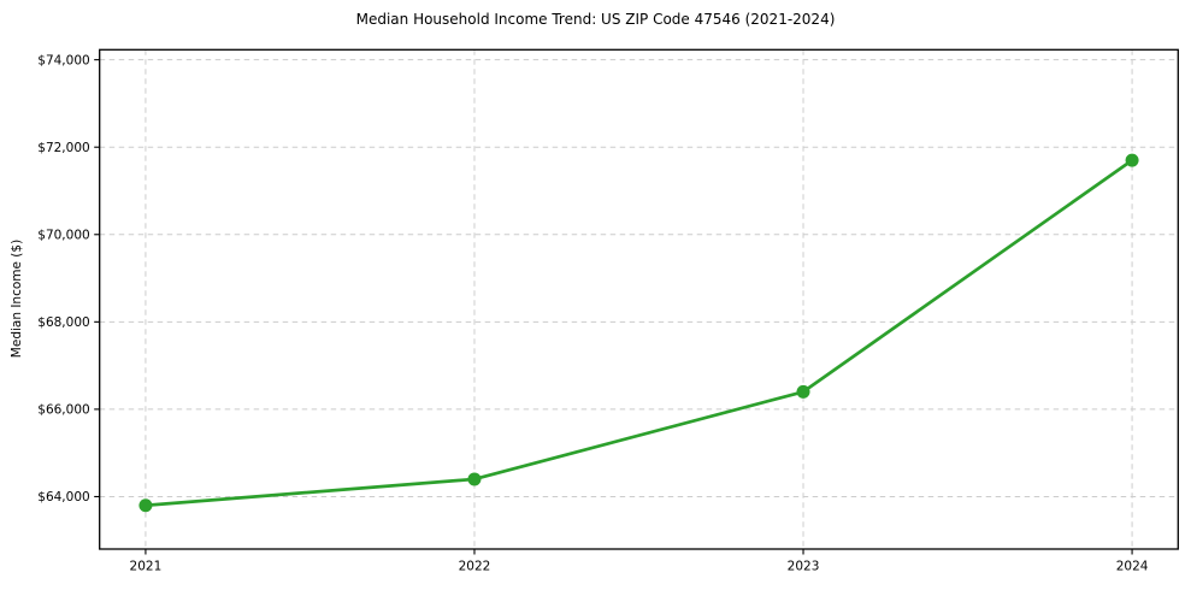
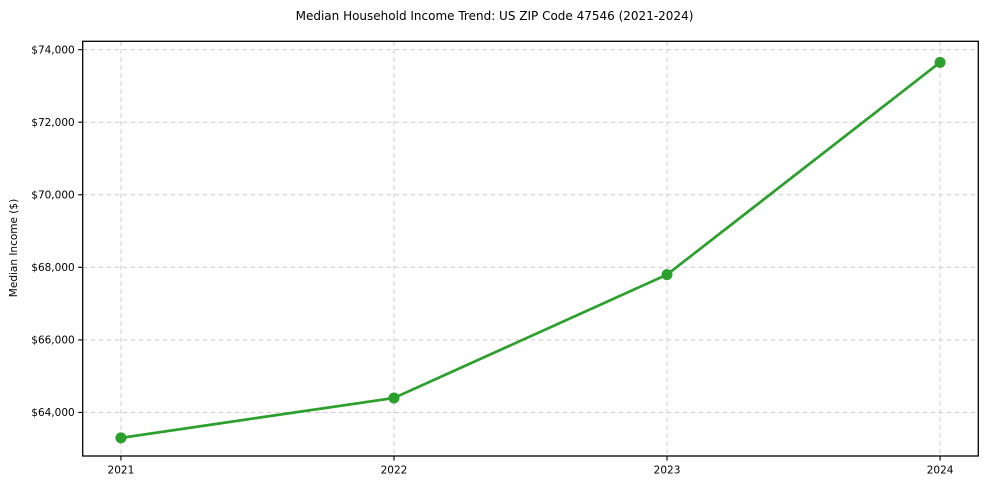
2021: $63800 -> $63300
2023: $66400 -> $67800
2024: $71700 -> $73600
